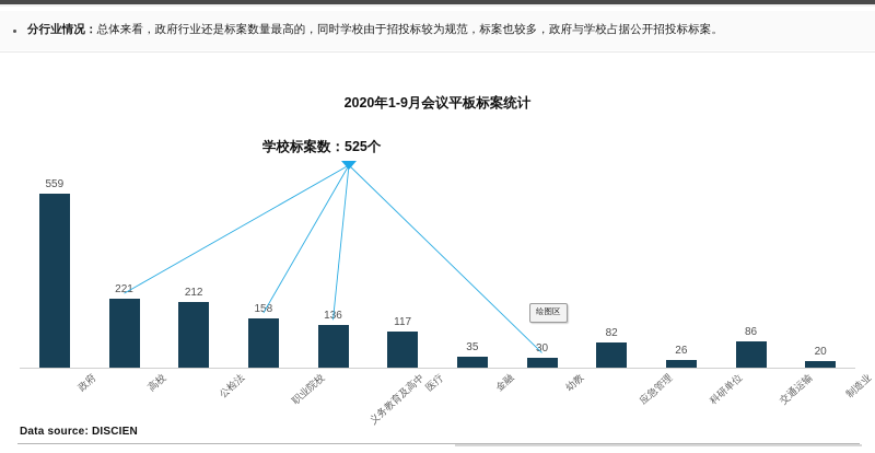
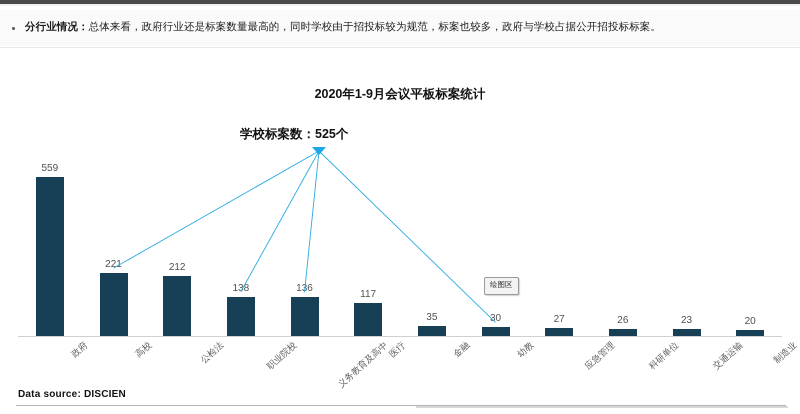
职业院校: 158 -> 138
应急管理: 82 -> 27
交通运输: 86 -> 23
